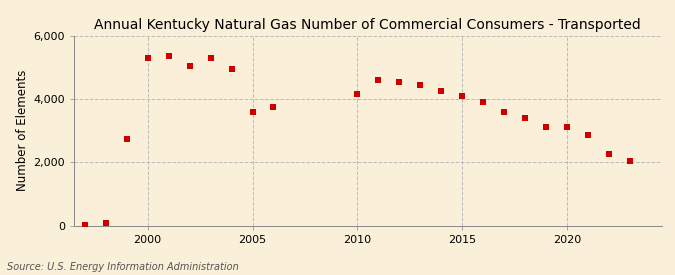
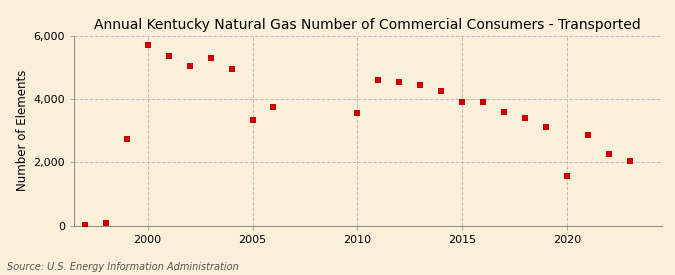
2000: 5,300 -> 5,700
2005: 3,600 -> 3,350
2010: 4,150 -> 3,550
2015: 4,100 -> 3,900
2020: 3,100 -> 1,550
